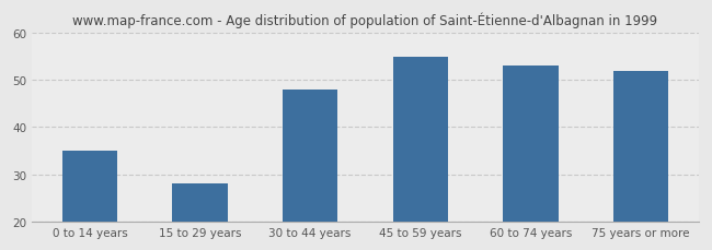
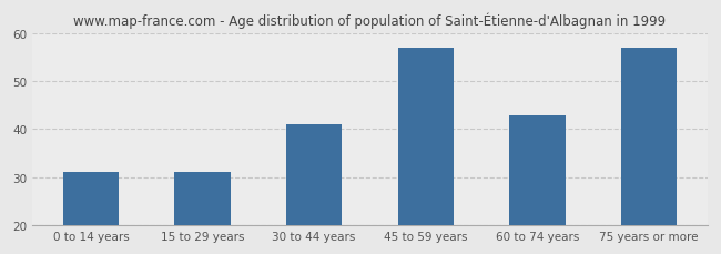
0 to 14 years: 35 -> 31
15 to 29 years: 28 -> 31
30 to 44 years: 48 -> 41
45 to 59 years: 55 -> 57
60 to 74 years: 53 -> 43
75 years or more: 52 -> 57
